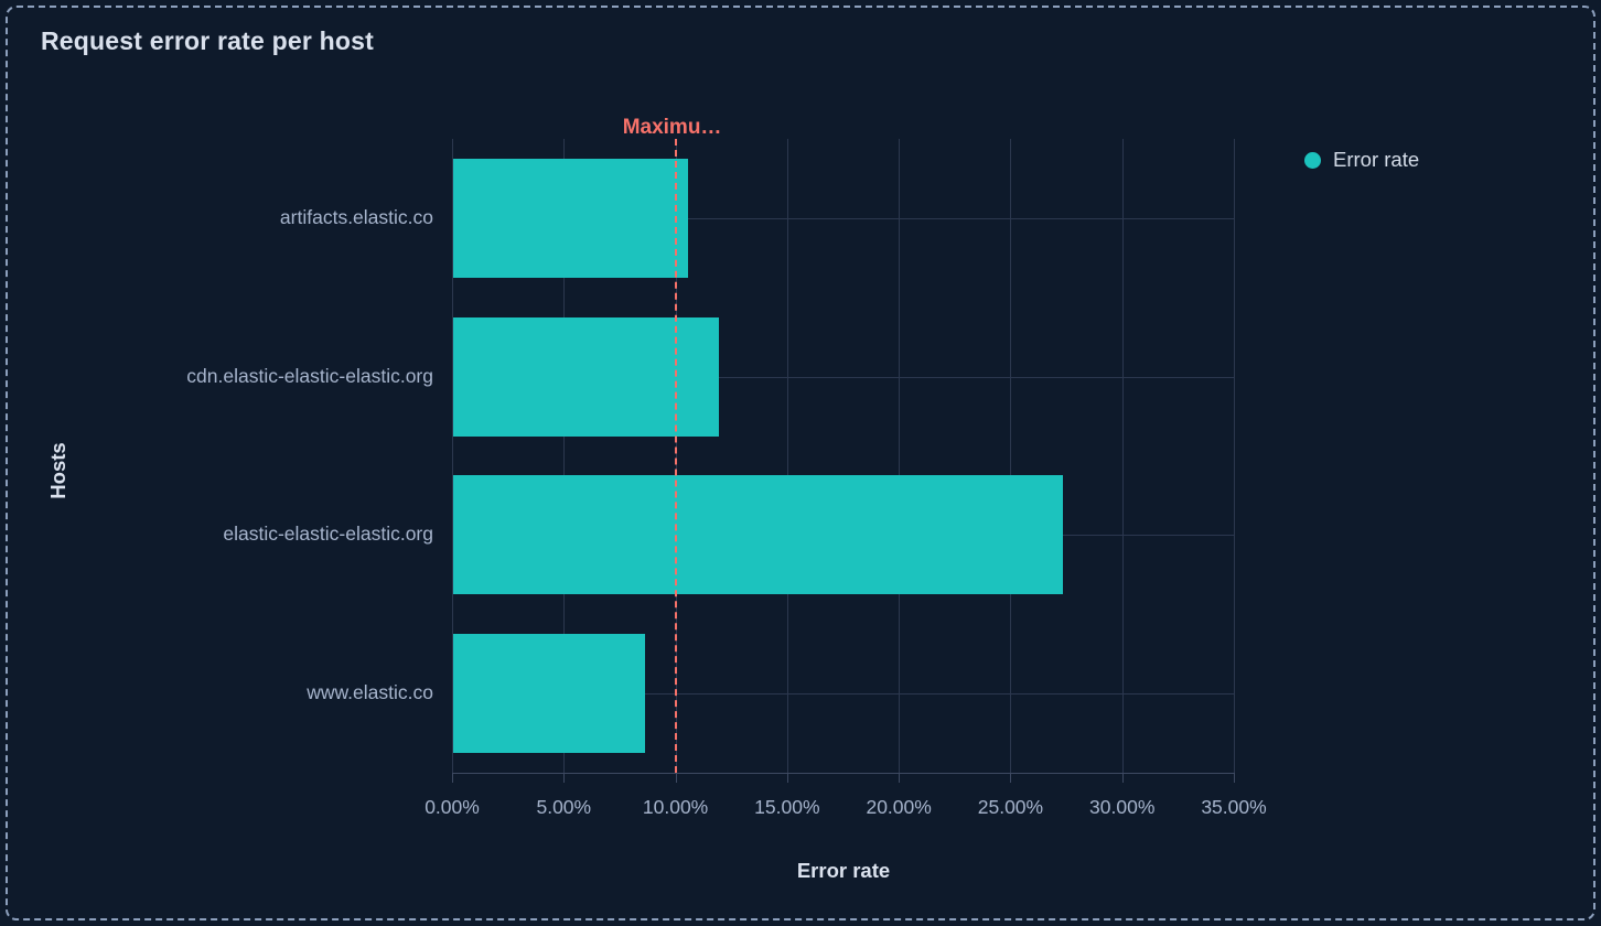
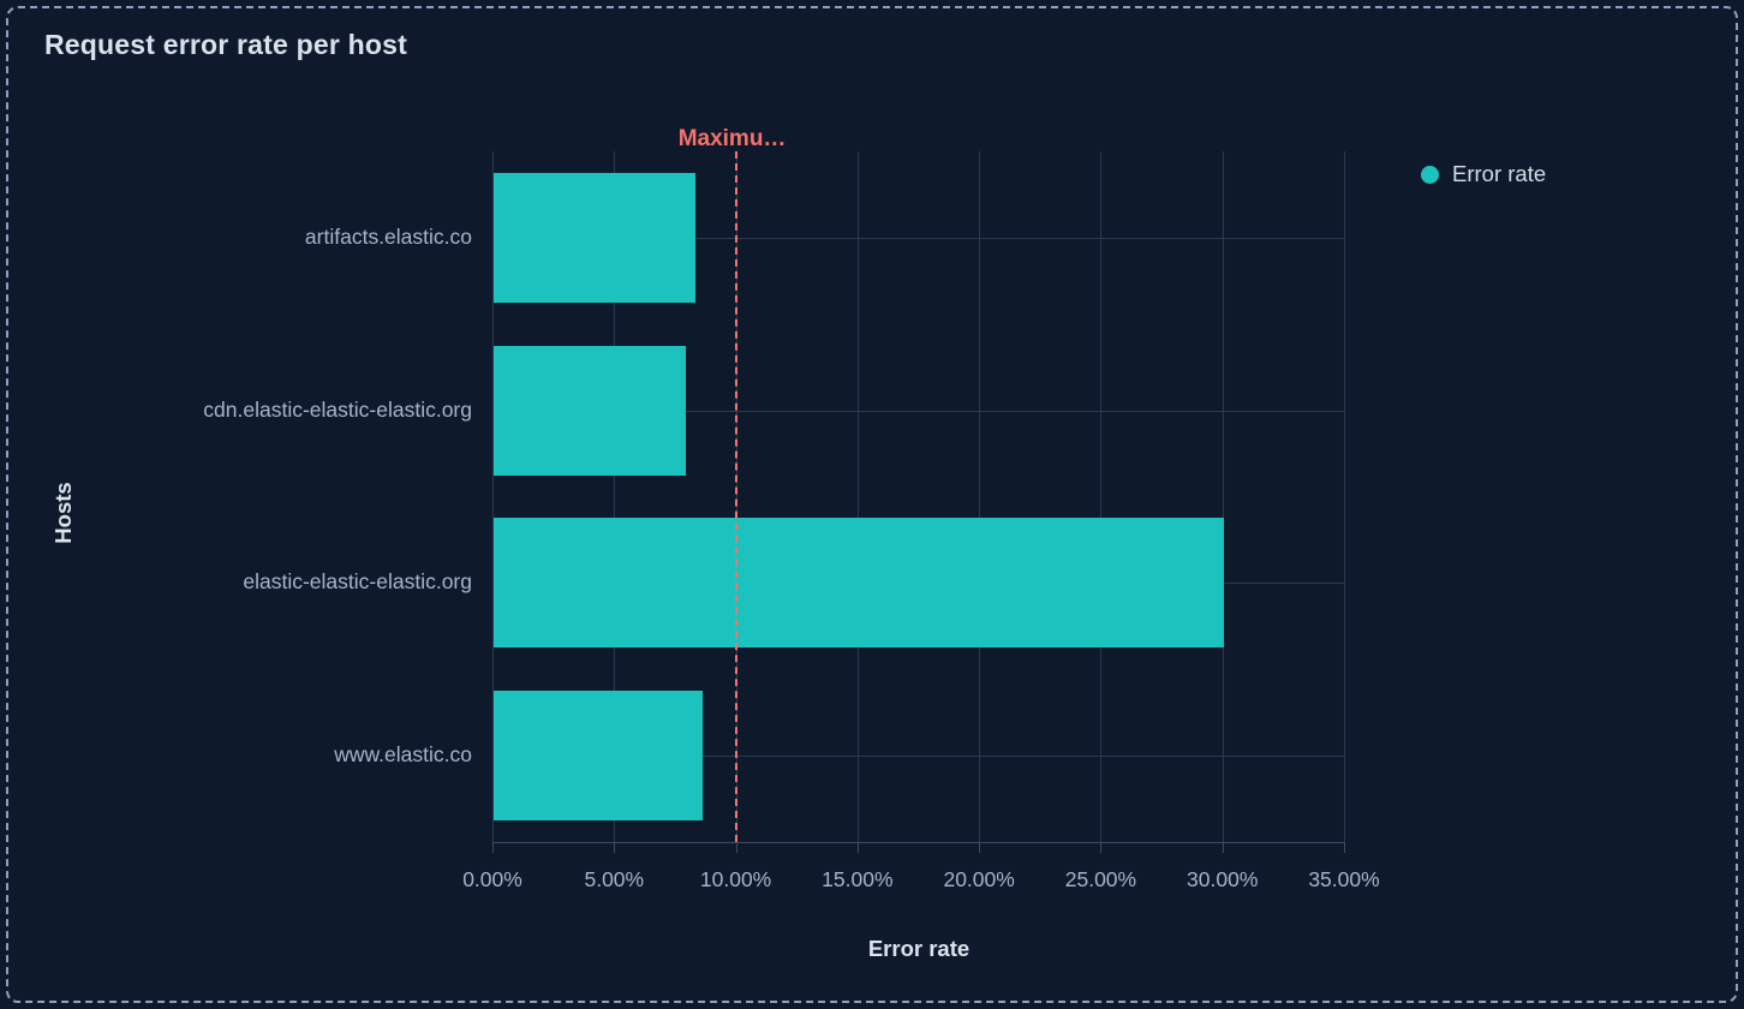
artifacts.elastic.co: 10.5% -> 8.3%
cdn.elastic-elastic-elastic.org: 11.9% -> 7.9%
elastic-elastic-elastic.org: 27.3% -> 30.0%
